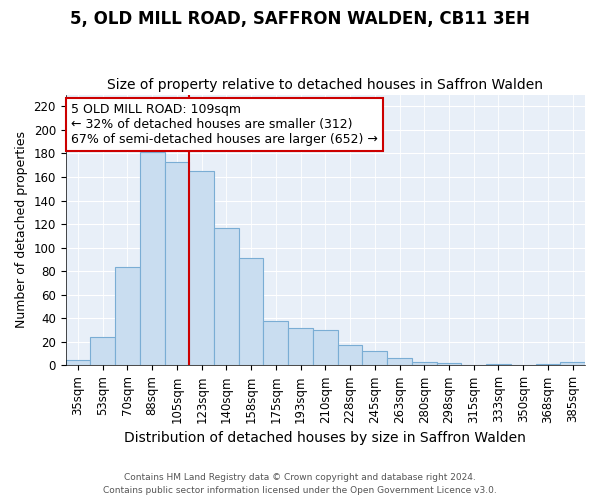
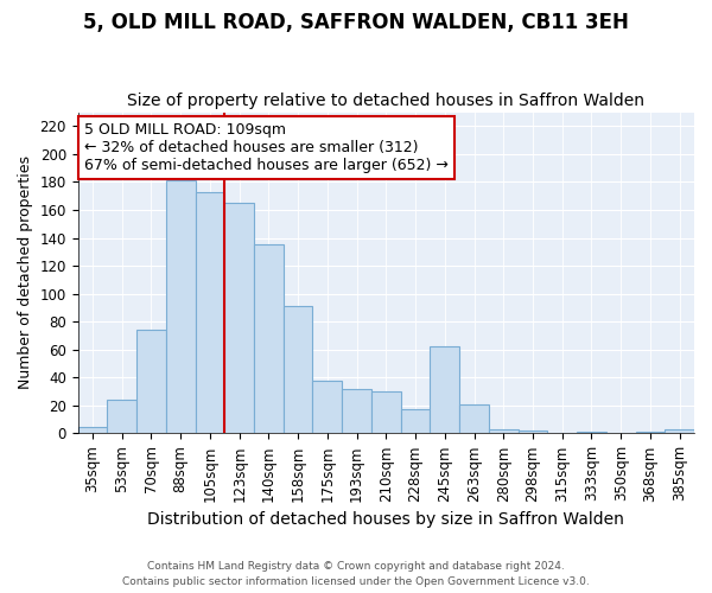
70sqm: 84 -> 74
140sqm: 117 -> 135
245sqm: 12 -> 62
263sqm: 6 -> 21
